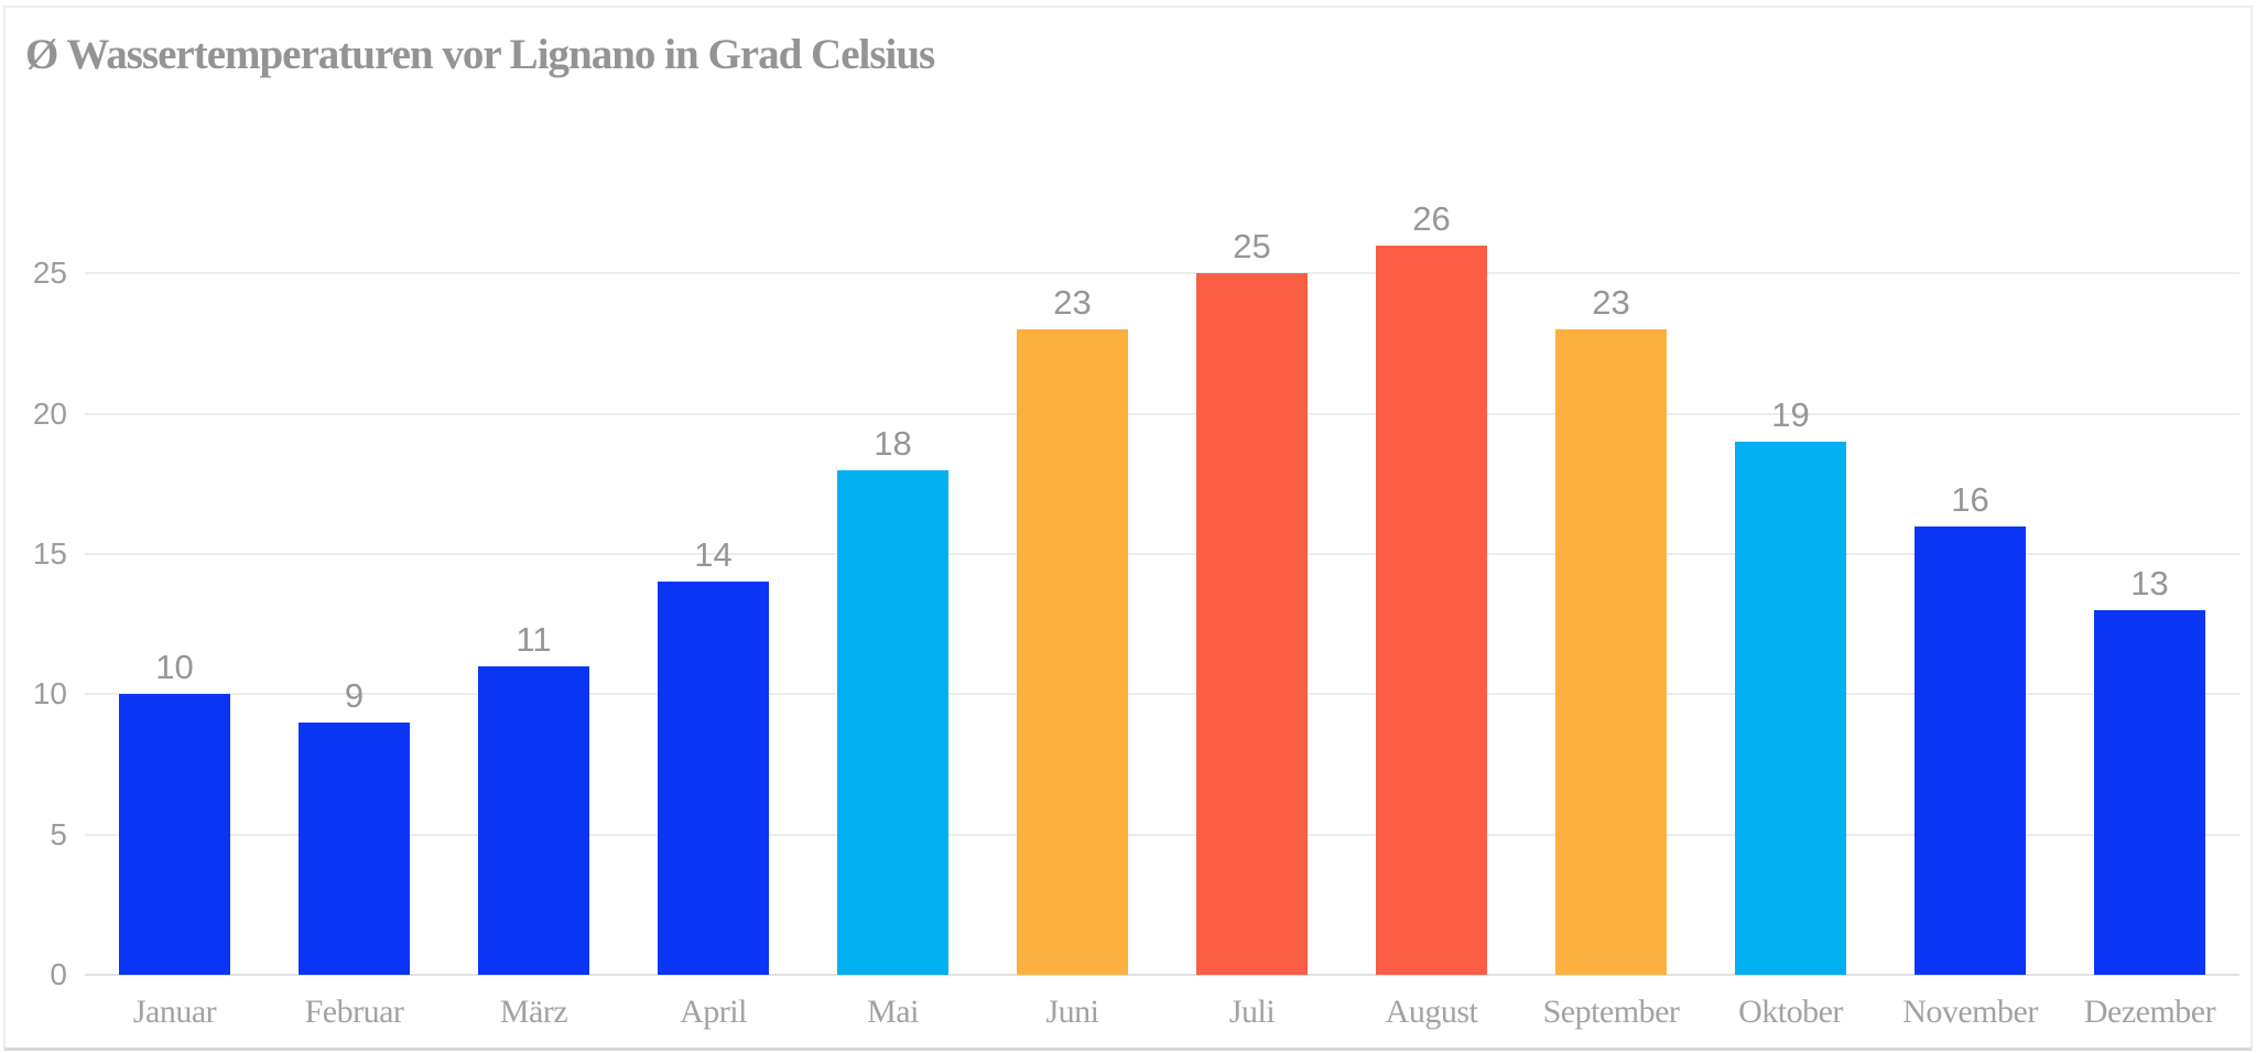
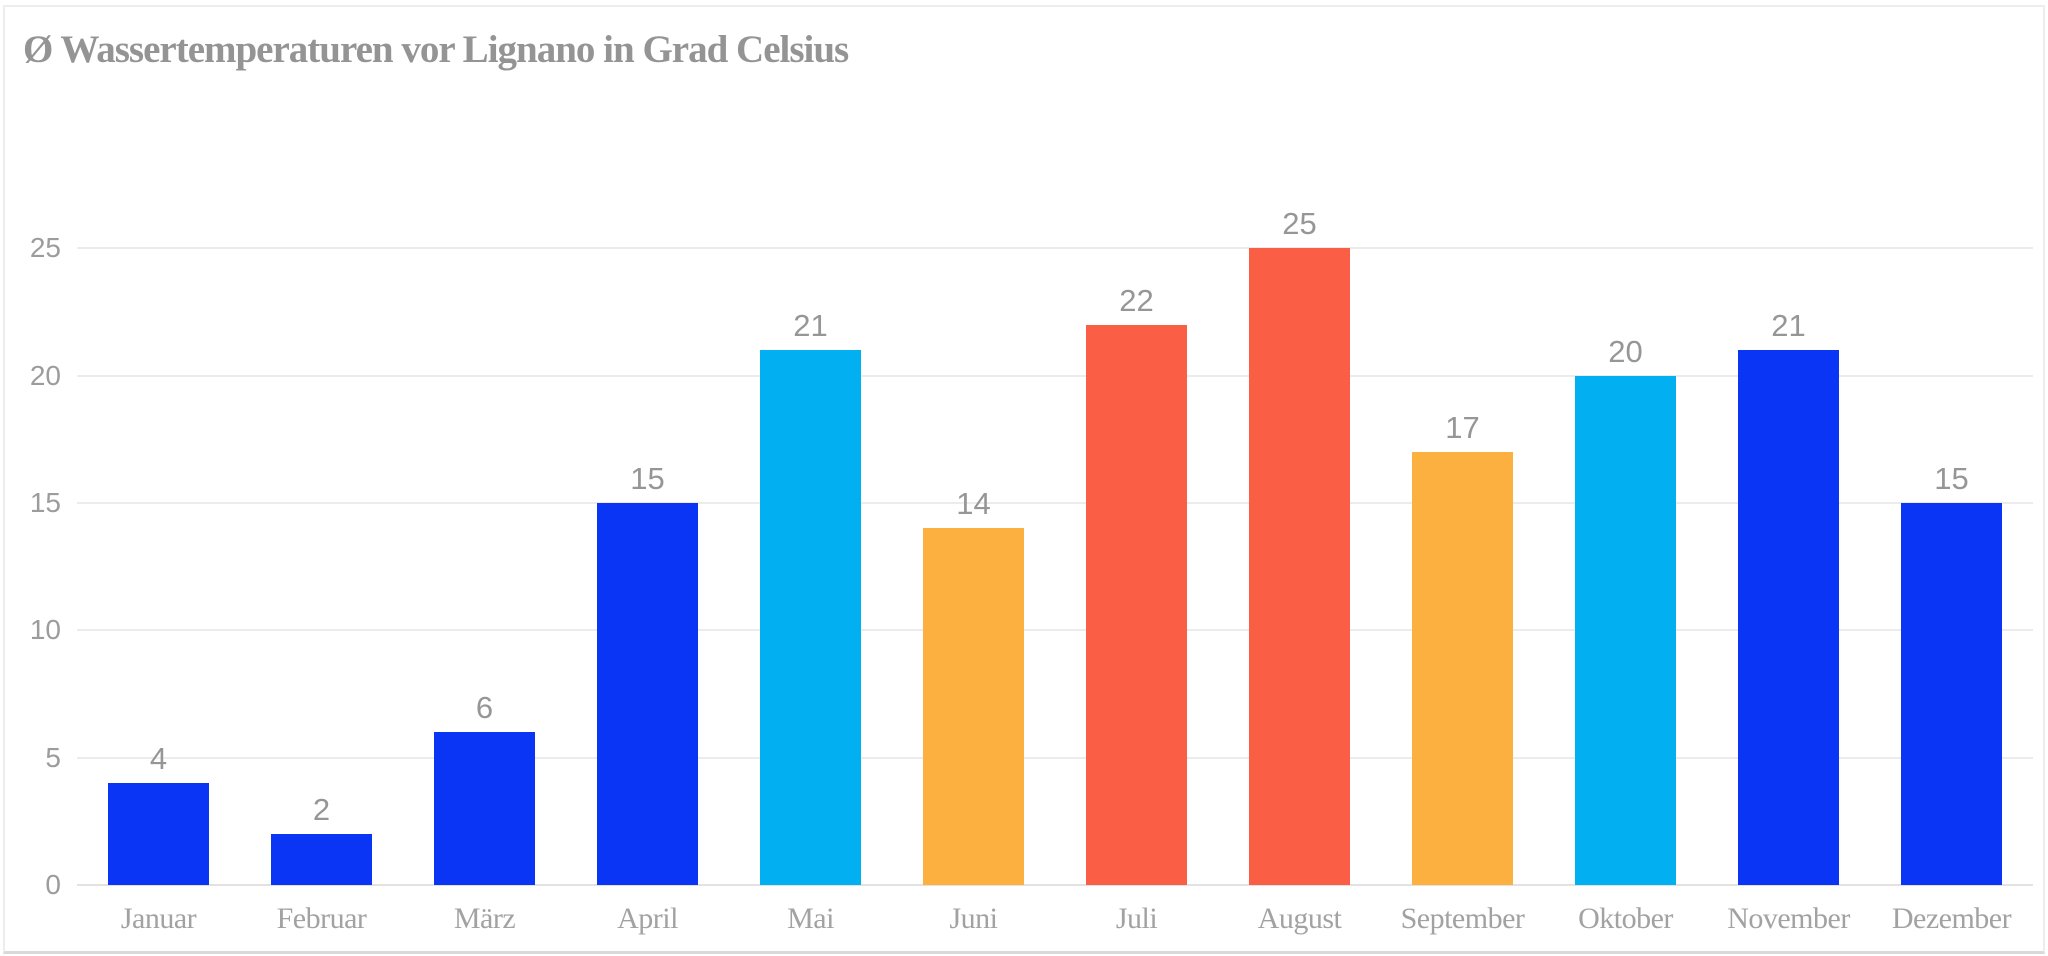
Januar: 10 -> 4
Februar: 9 -> 2
März: 11 -> 6
April: 14 -> 15
Mai: 18 -> 21
Juni: 23 -> 14
Juli: 25 -> 22
August: 26 -> 25
September: 23 -> 17
Oktober: 19 -> 20
November: 16 -> 21
Dezember: 13 -> 15
